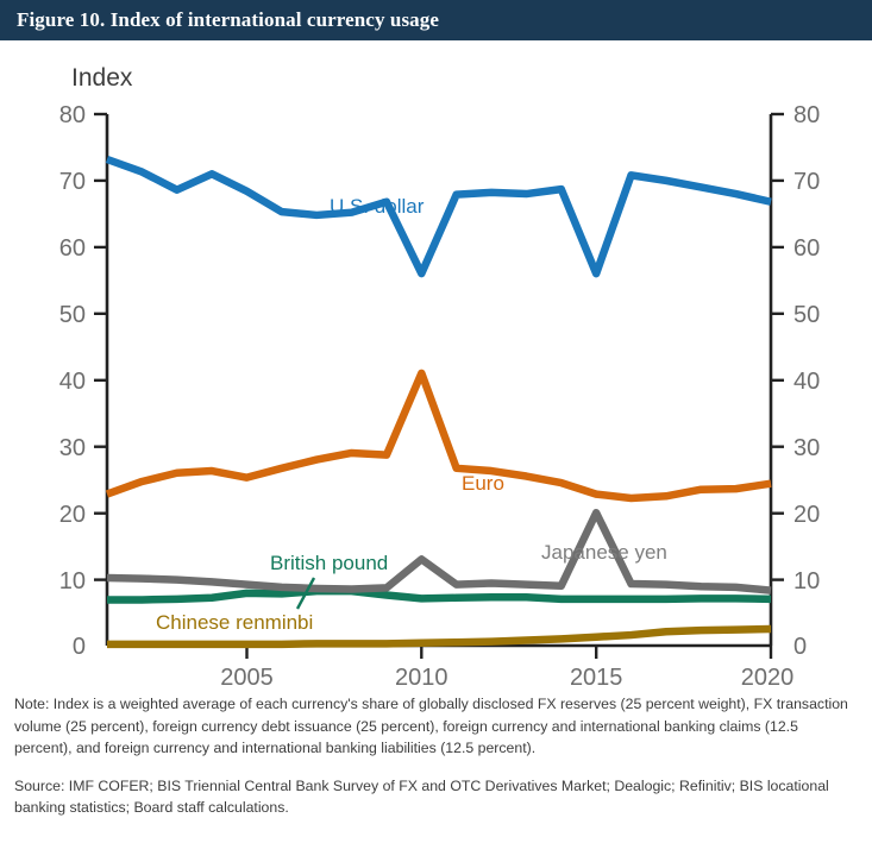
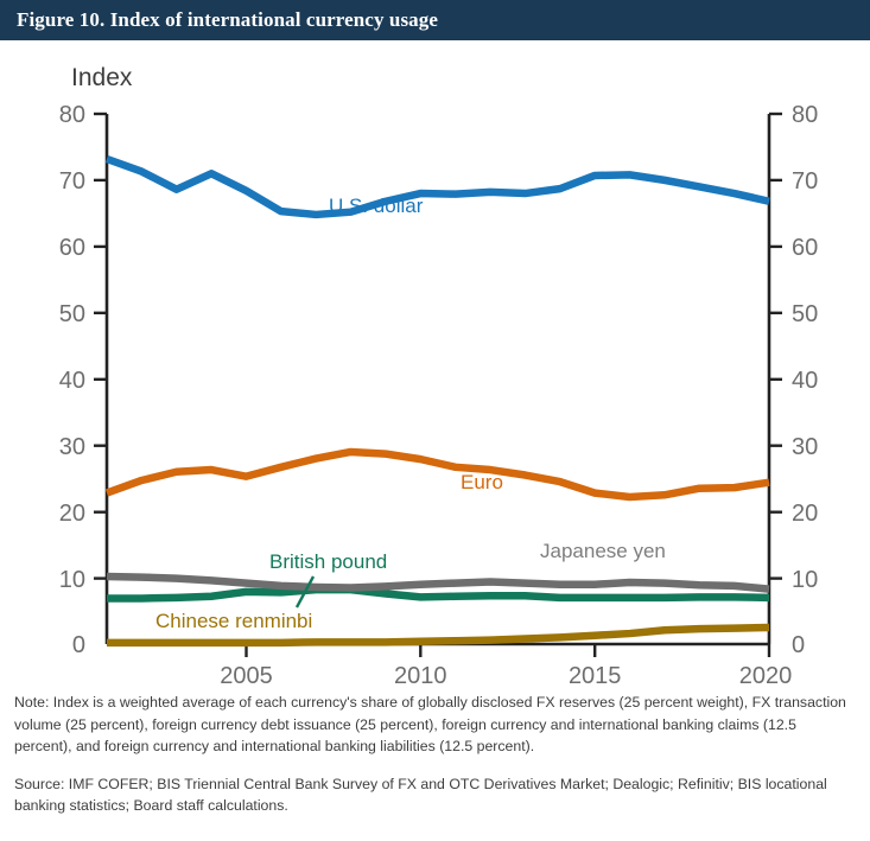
U.S. dollar/2010: 56 -> 68
Euro/2010: 41 -> 28
Japanese yen/2010: 13 -> 9
U.S. dollar/2015: 56 -> 71
Japanese yen/2015: 20 -> 9
